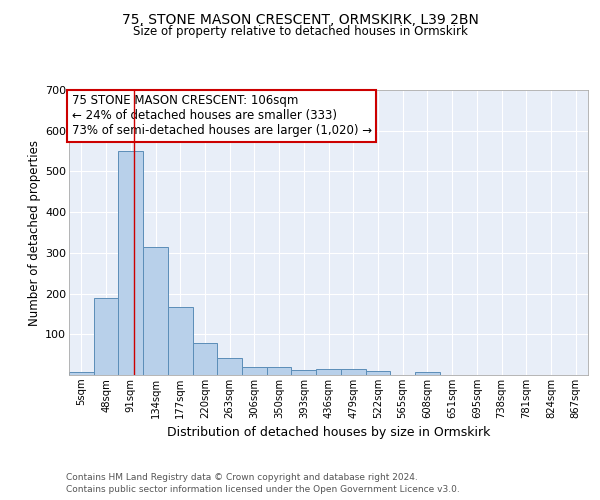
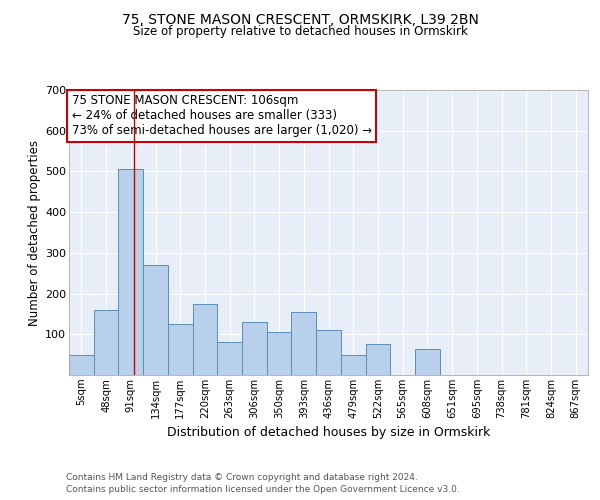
5sqm: 8 -> 50
48sqm: 188 -> 160
91sqm: 550 -> 505
134sqm: 315 -> 270
177sqm: 168 -> 125
220sqm: 78 -> 175
263sqm: 42 -> 80
306sqm: 20 -> 130
350sqm: 20 -> 105
393sqm: 12 -> 155
436sqm: 14 -> 110
479sqm: 14 -> 50
522sqm: 10 -> 75
608sqm: 8 -> 65
